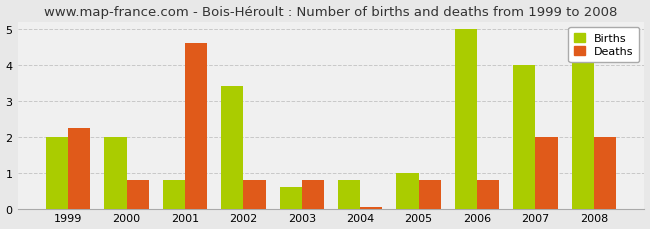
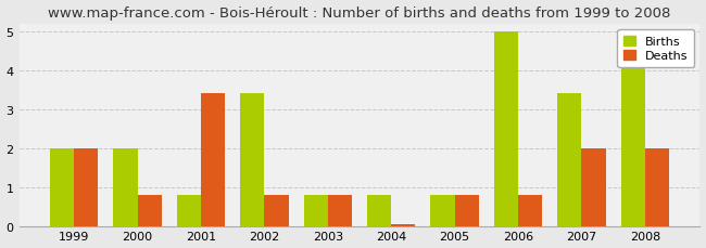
Deaths/1999: 2.25 -> 2.00
Deaths/2001: 4.60 -> 3.40
Births/2003: 0.6 -> 0.8
Births/2005: 1.0 -> 0.8
Births/2007: 4.0 -> 3.4
